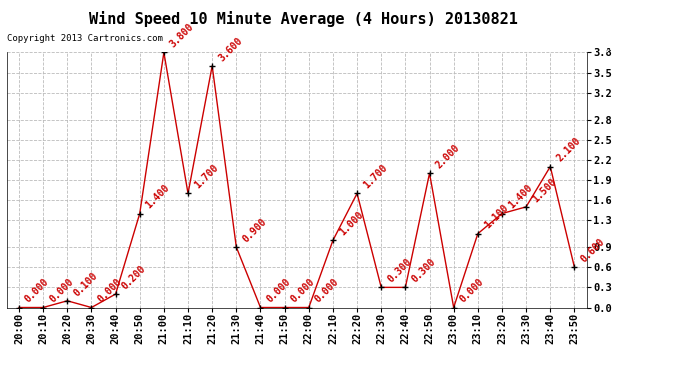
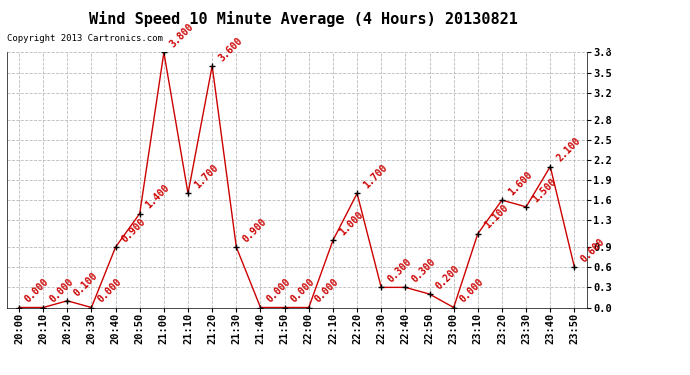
20:40: 0.200 -> 0.900
22:50: 2.000 -> 0.200
23:20: 1.400 -> 1.600
